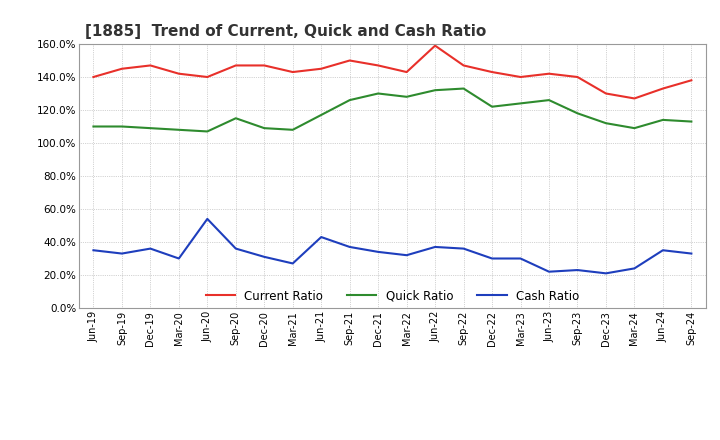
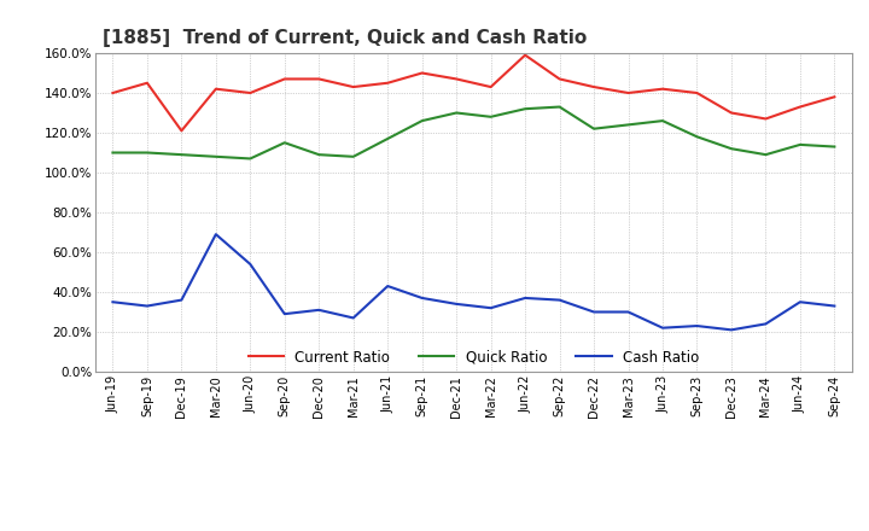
Current Ratio/Dec-19: 147% -> 121%
Cash Ratio/Mar-20: 30% -> 69%
Cash Ratio/Sep-20: 36% -> 29%
